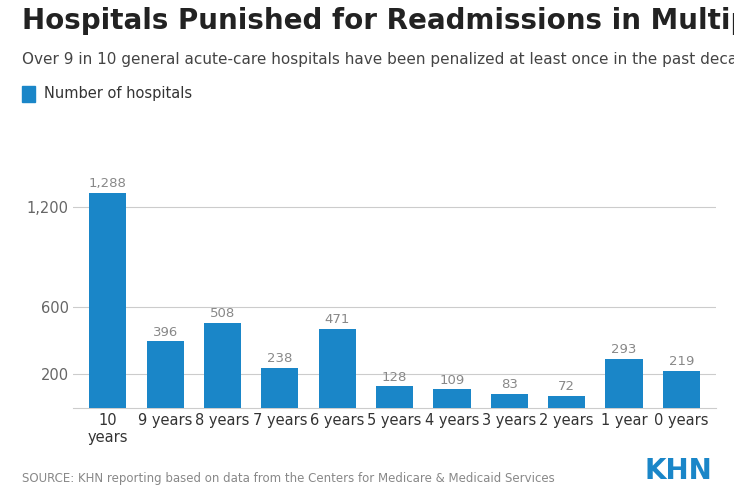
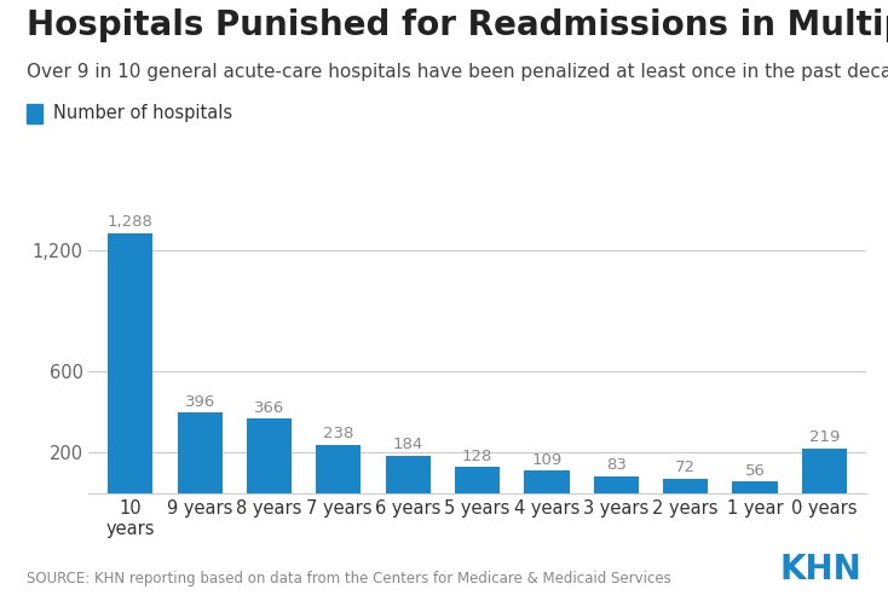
8 years: 508 -> 366
6 years: 471 -> 184
1 year: 293 -> 56
